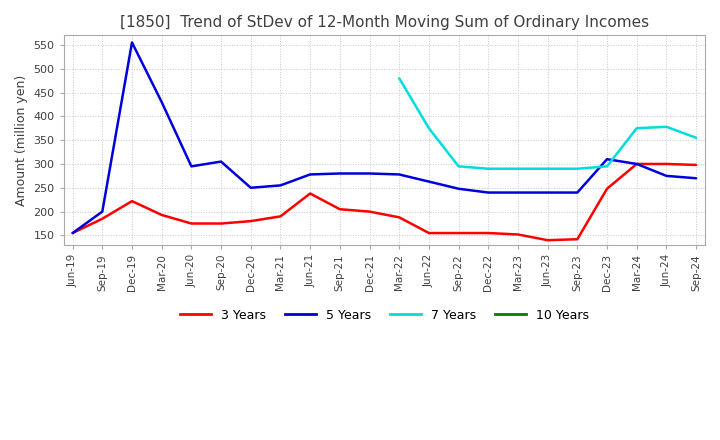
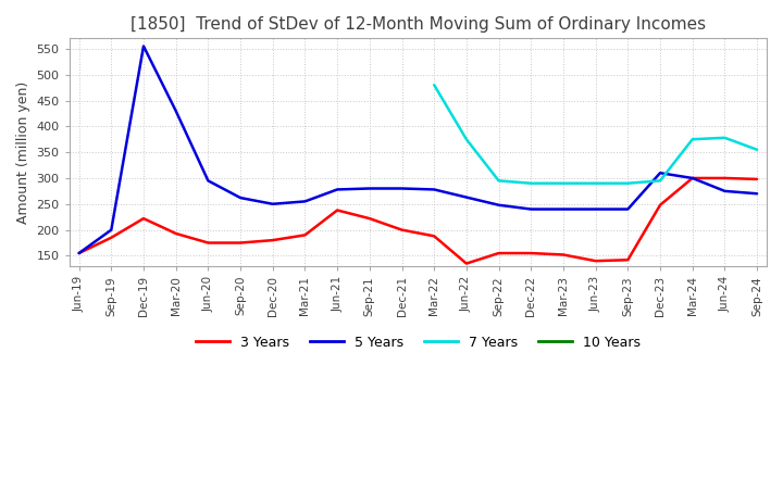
5 Years/Sep-20: 305 -> 262
3 Years/Sep-21: 205 -> 222
3 Years/Jun-22: 155 -> 135
